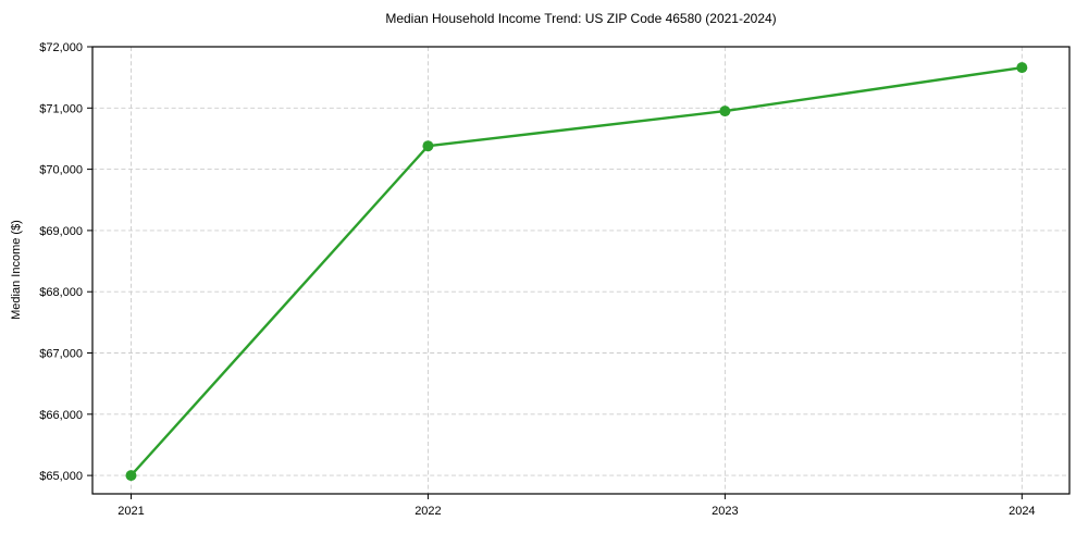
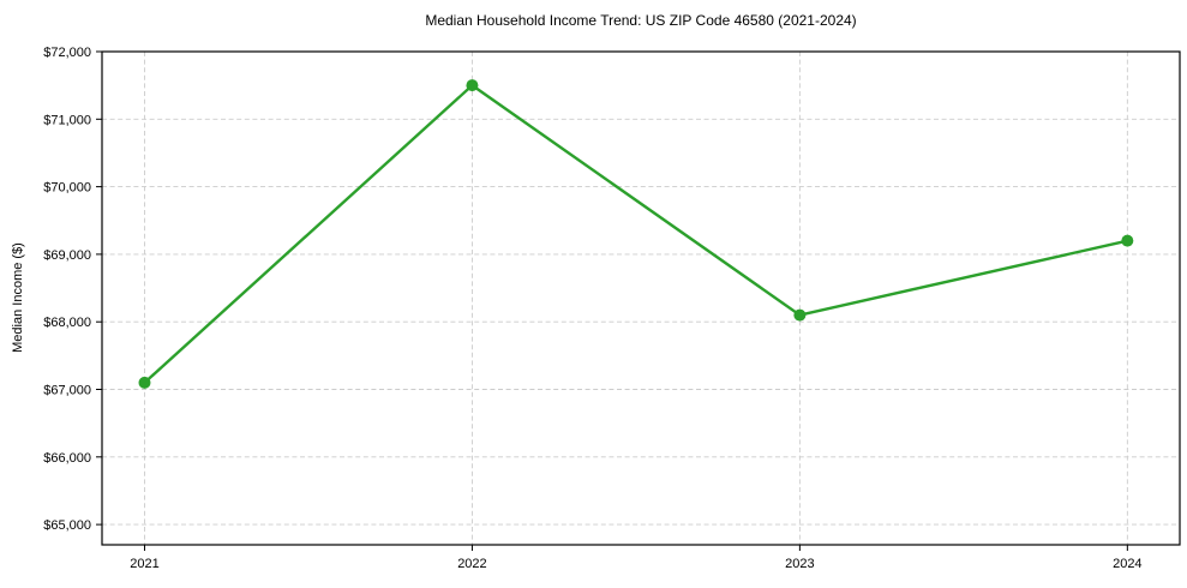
2021: $65000 -> $67100
2022: $70400 -> $71500
2023: $71000 -> $68100
2024: $71700 -> $69200
